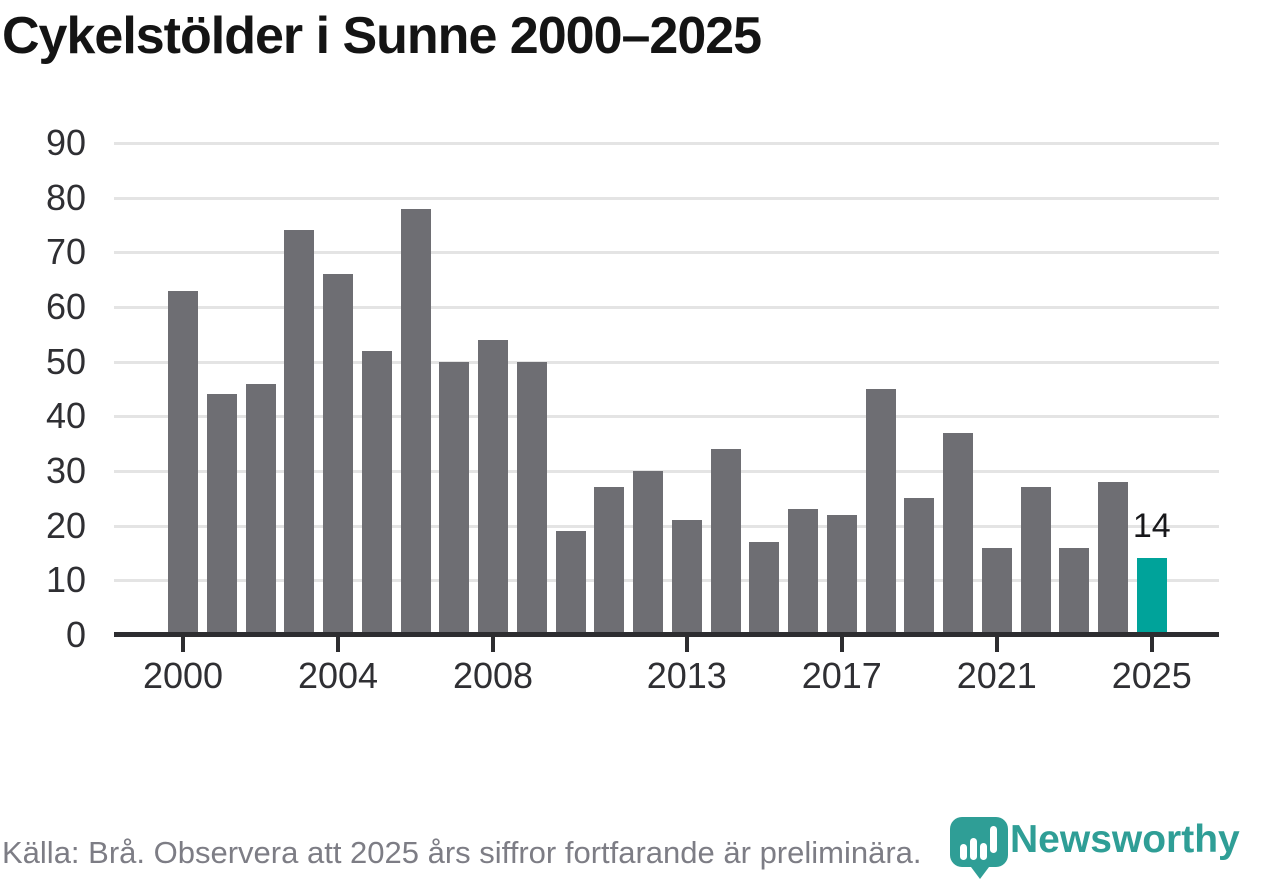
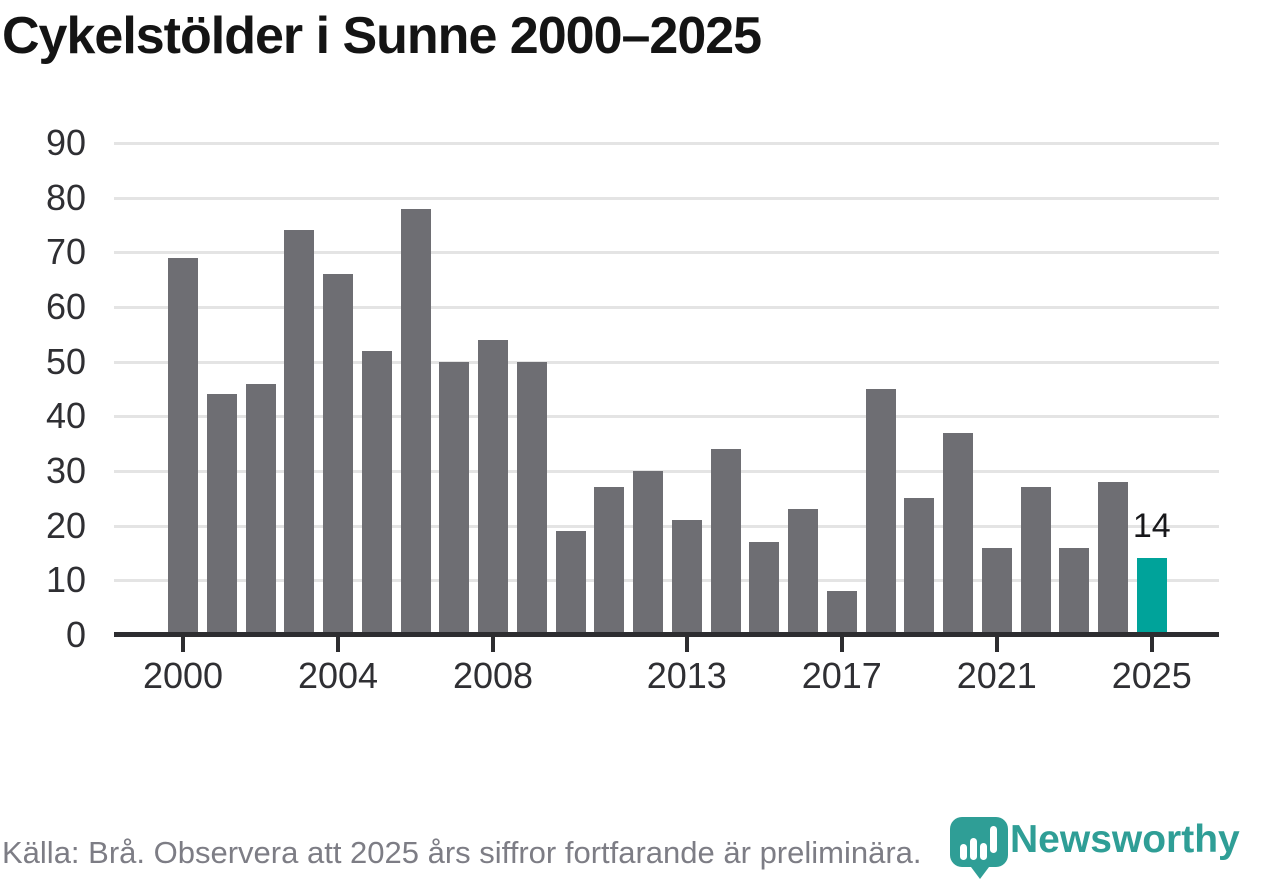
2000: 63 -> 69
2017: 22 -> 8
